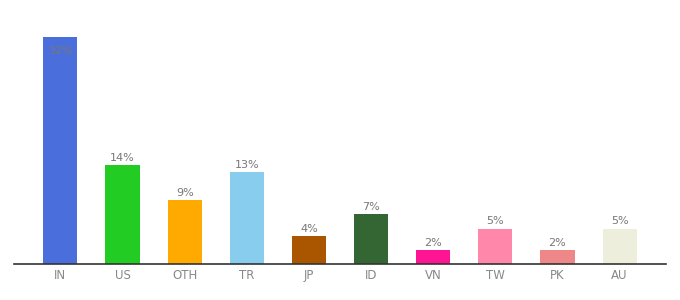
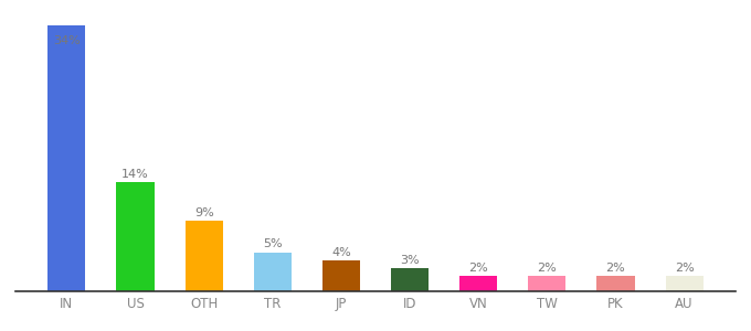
IN: 32% -> 34%
TR: 13% -> 5%
ID: 7% -> 3%
TW: 5% -> 2%
AU: 5% -> 2%
